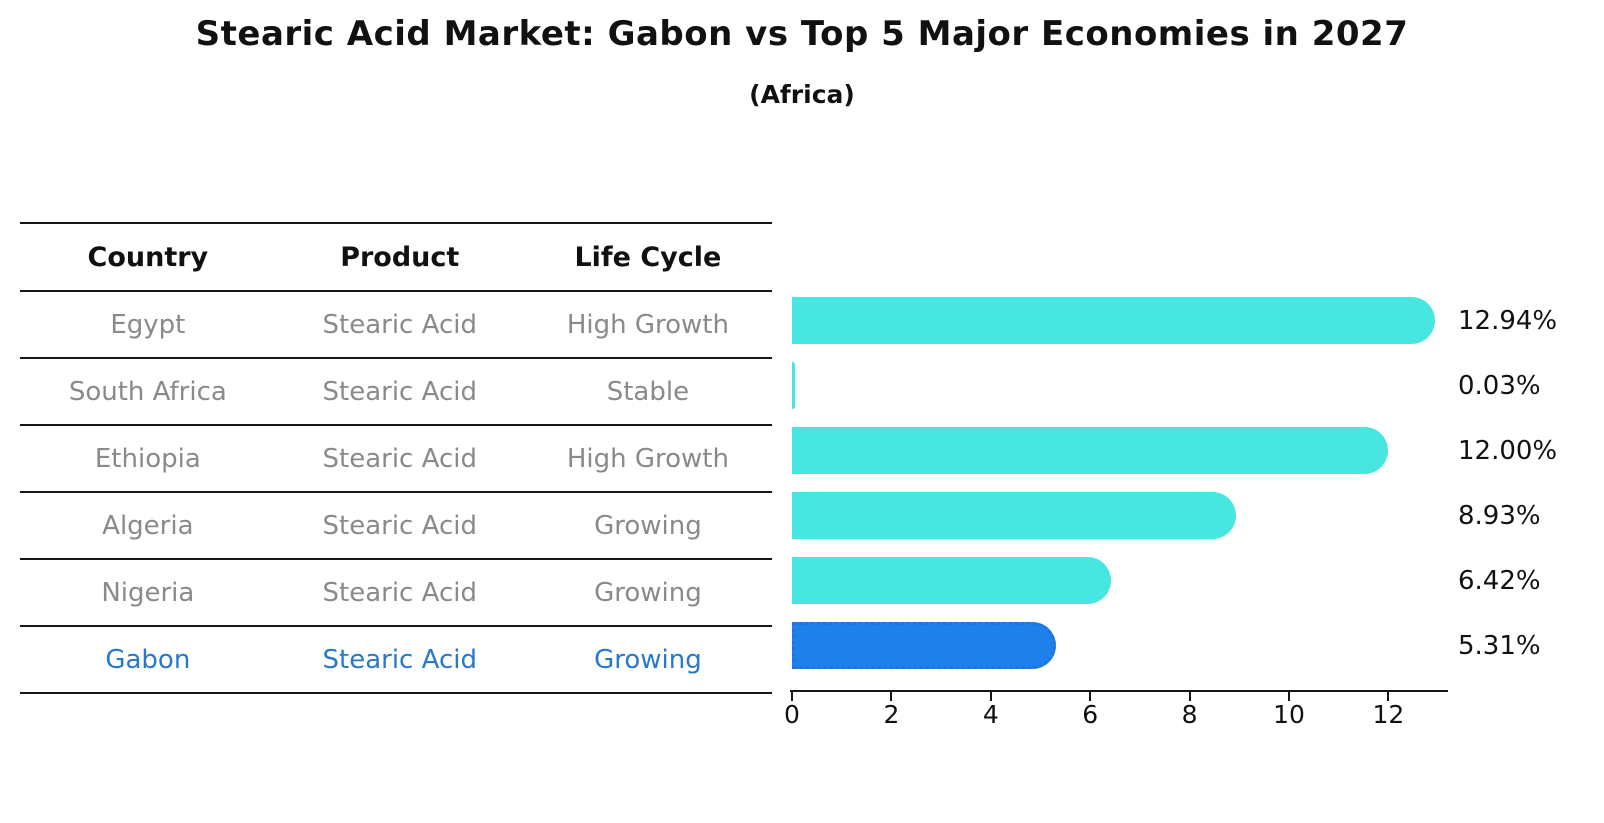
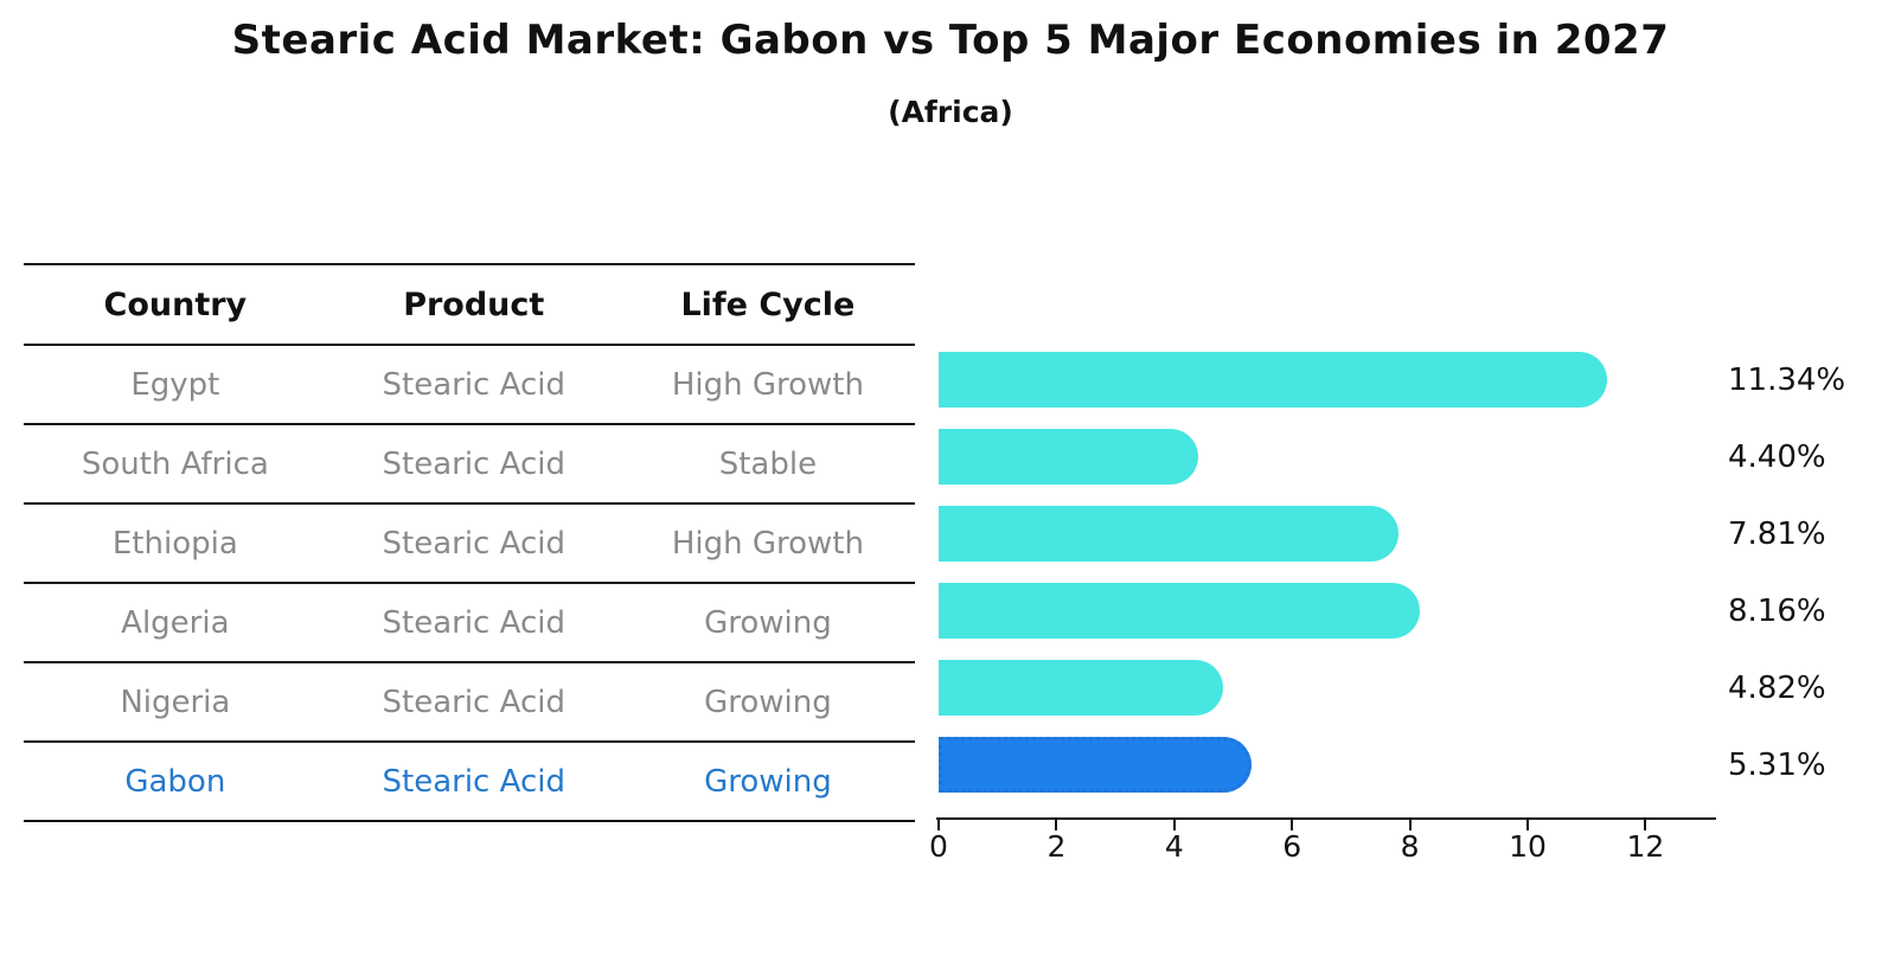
Egypt: 12.94% -> 11.34%
South Africa: 0.03% -> 4.40%
Ethiopia: 12.00% -> 7.81%
Algeria: 8.93% -> 8.16%
Nigeria: 6.42% -> 4.82%
